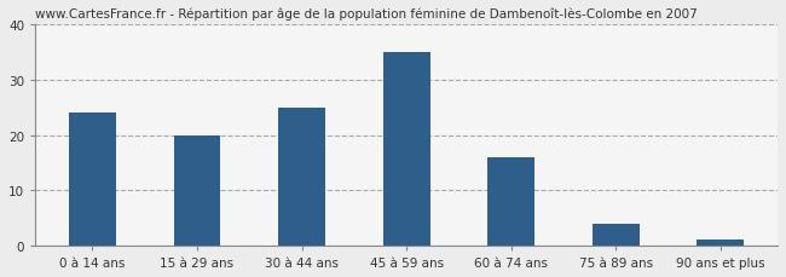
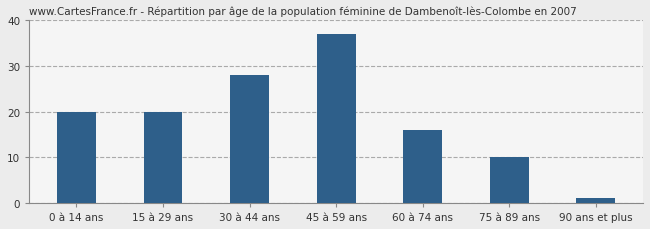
0 à 14 ans: 24 -> 20
30 à 44 ans: 25 -> 28
45 à 59 ans: 35 -> 37
75 à 89 ans: 4 -> 10
